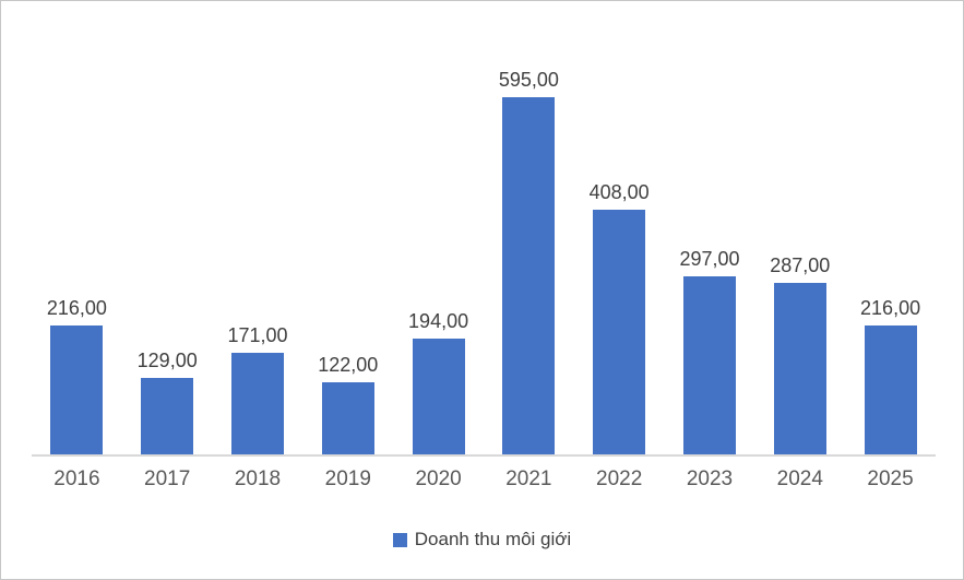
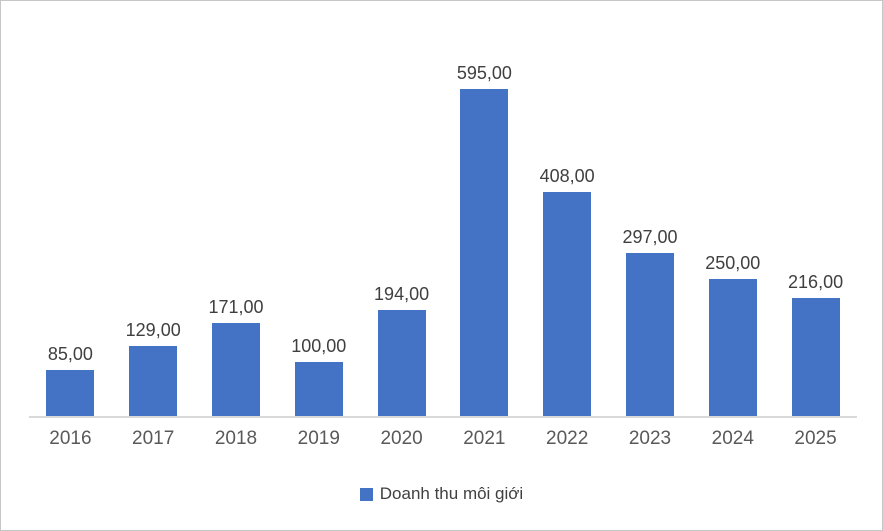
2016: 216,00 -> 85,00
2019: 122,00 -> 100,00
2024: 287,00 -> 250,00
